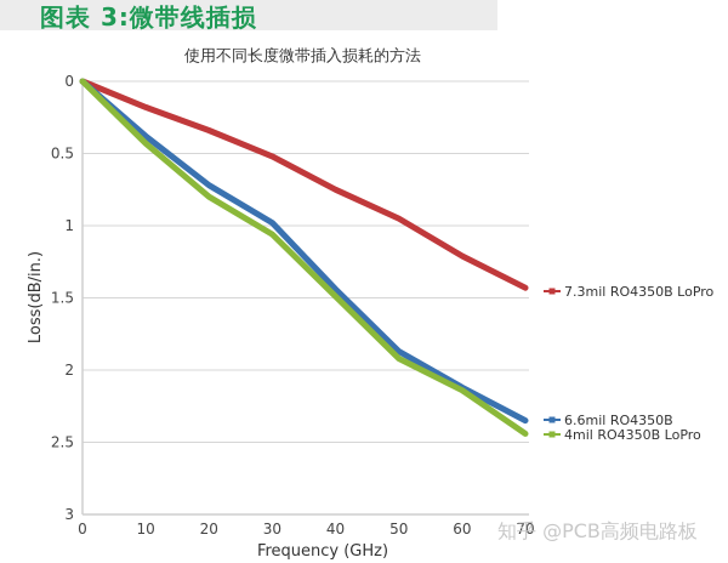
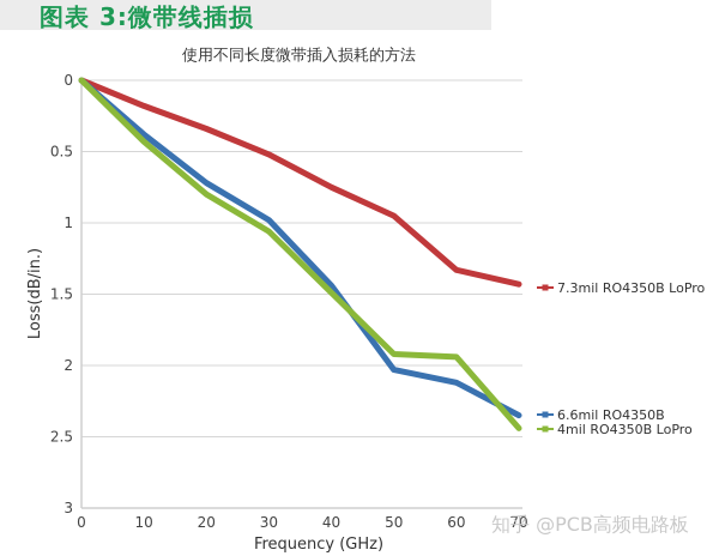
6.6mil RO4350B/50: 1.87 -> 2.03
7.3mil RO4350B LoPro/60: 1.21 -> 1.33
4mil RO4350B LoPro/60: 2.14 -> 1.94
